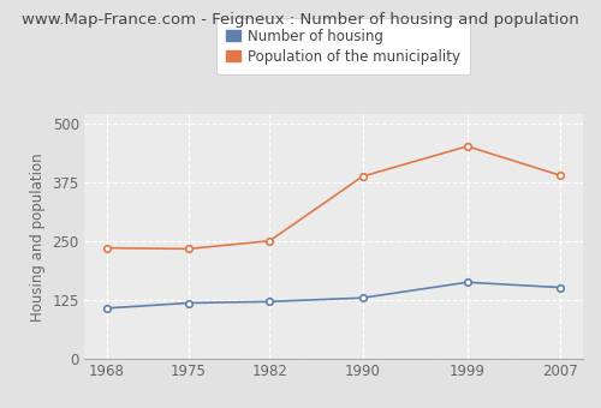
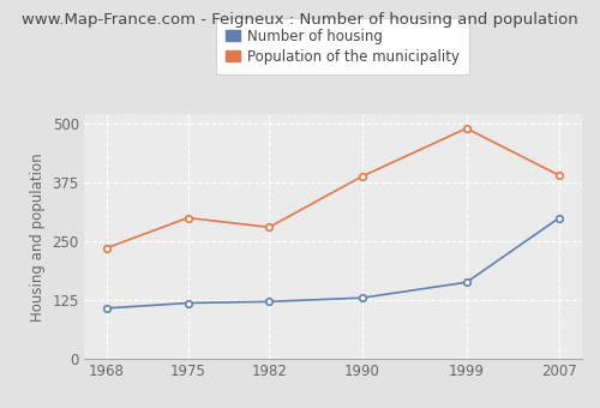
Population of the municipality/1975: 234 -> 300
Population of the municipality/1982: 251 -> 280
Population of the municipality/1999: 452 -> 490
Number of housing/2007: 152 -> 300
